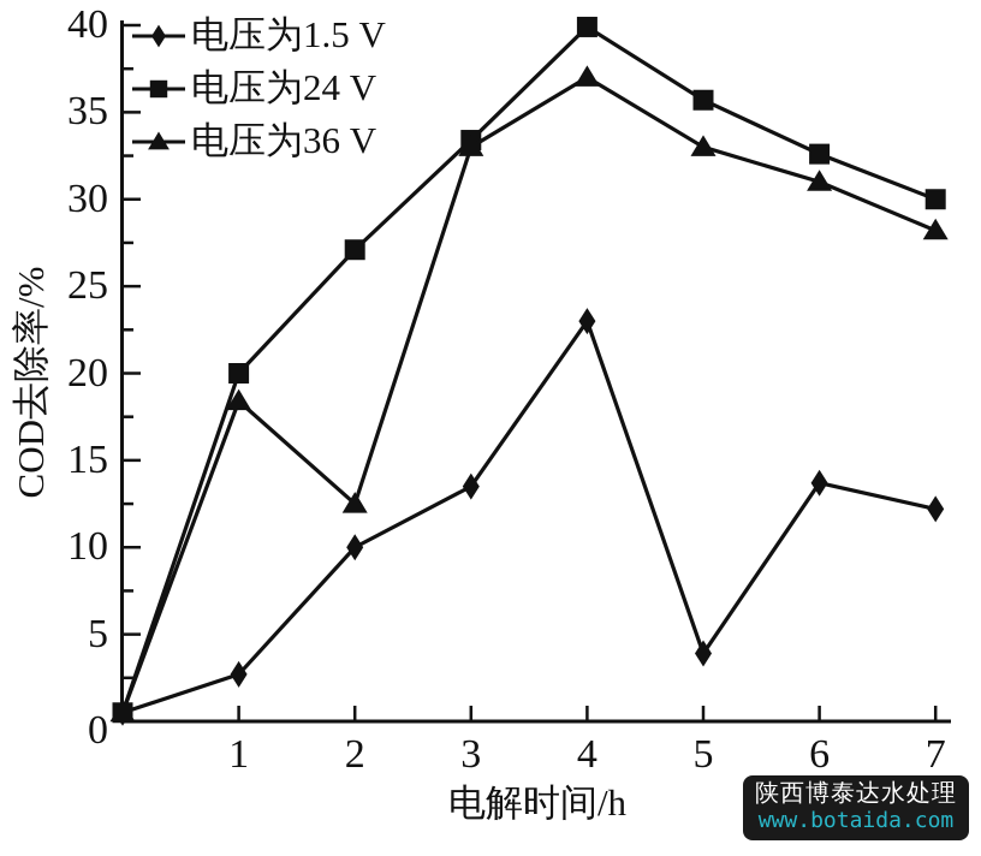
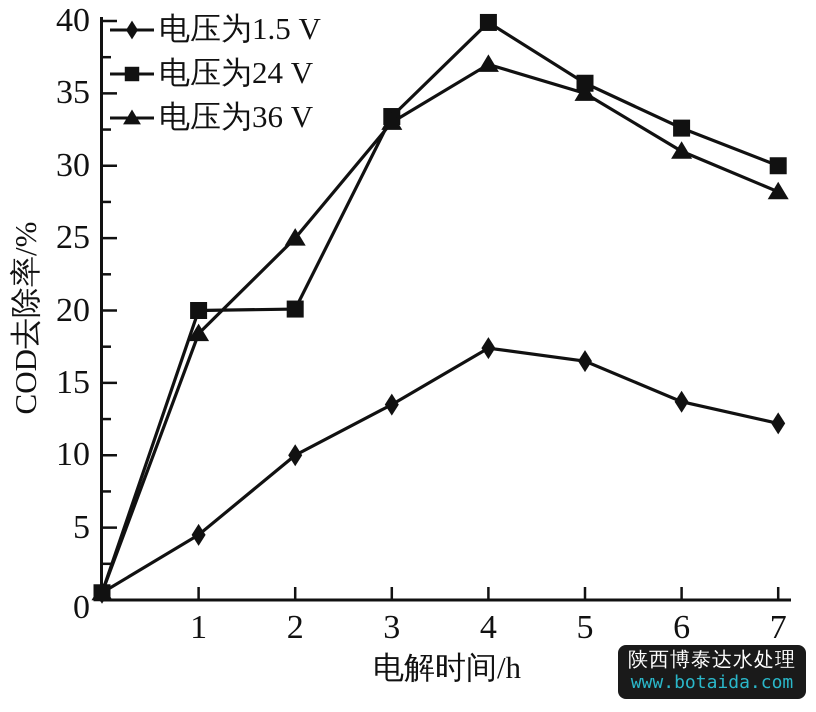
电压为1.5 V/1: 2.7 -> 4.5
电压为24 V/2: 27.1 -> 20.1
电压为36 V/2: 12.5 -> 25.0
电压为1.5 V/4: 23.0 -> 17.4
电压为1.5 V/5: 3.9 -> 16.5
电压为36 V/5: 33.0 -> 35.0
